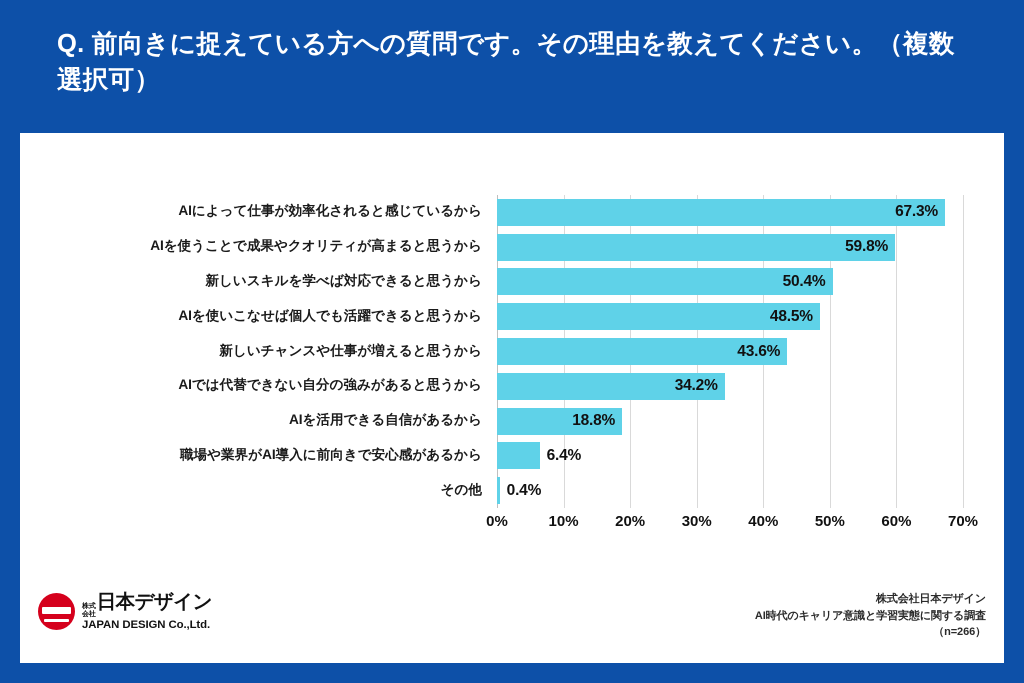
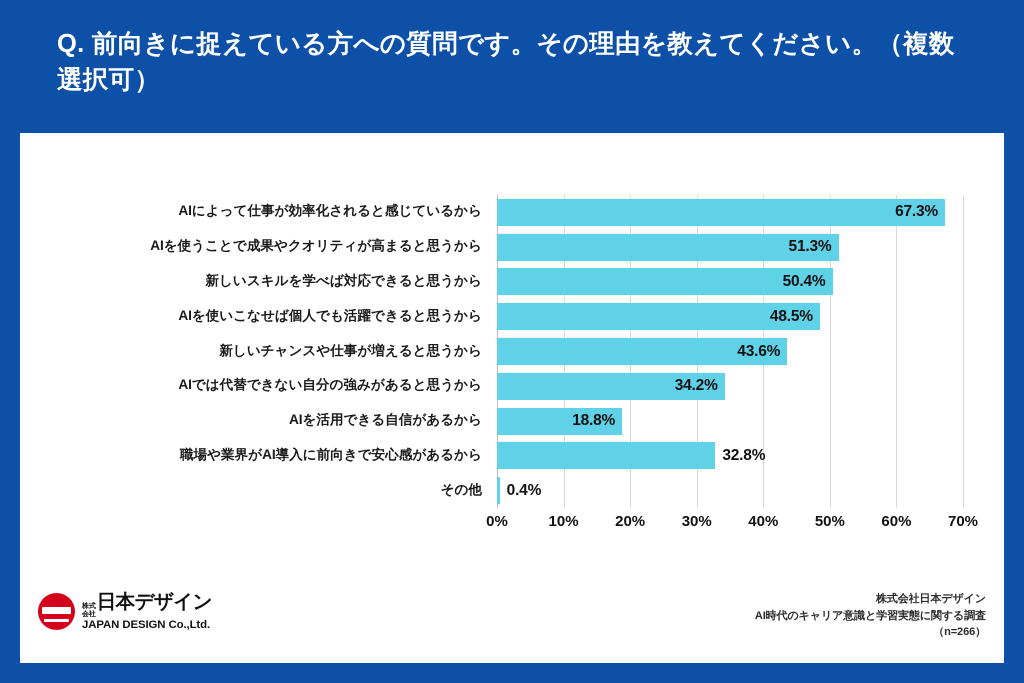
AIを使うことで成果やクオリティが高まると思うから: 59.8% -> 51.3%
職場や業界がAI導入に前向きで安心感があるから: 6.4% -> 32.8%
